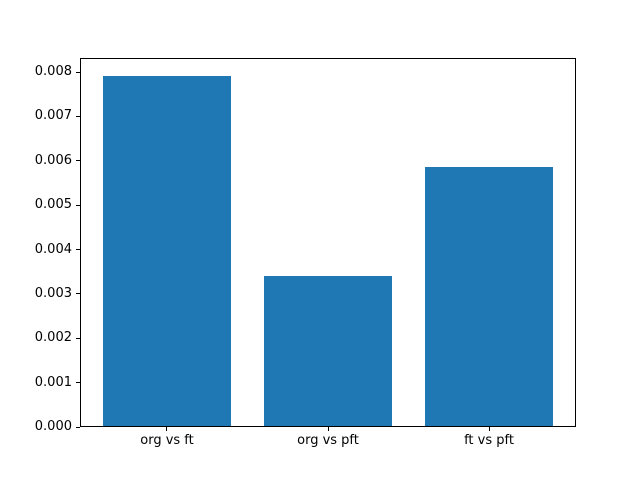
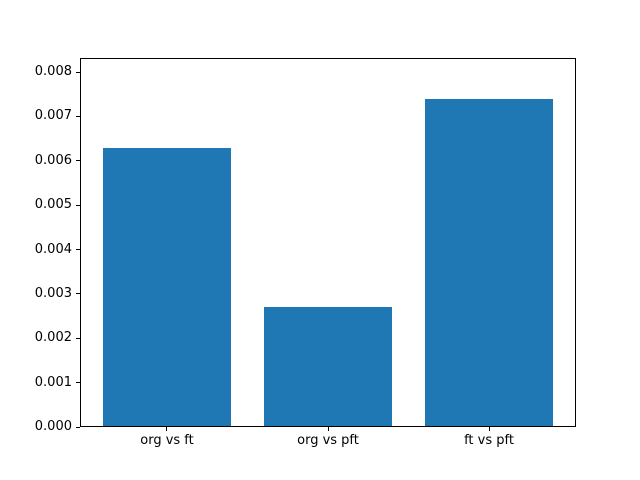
org vs ft: 0.0079 -> 0.0063
org vs pft: 0.0034 -> 0.0027
ft vs pft: 0.0059 -> 0.0074
